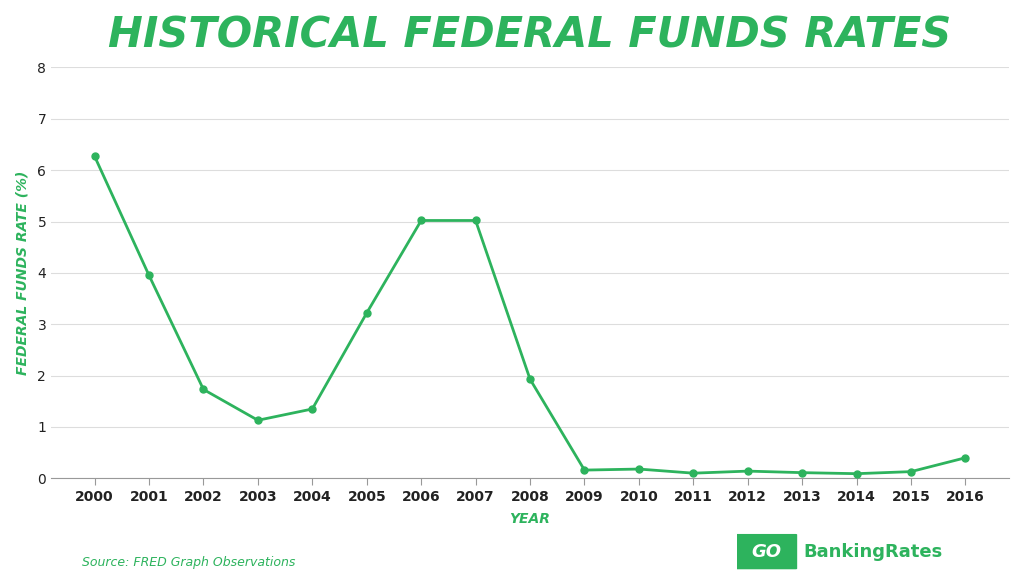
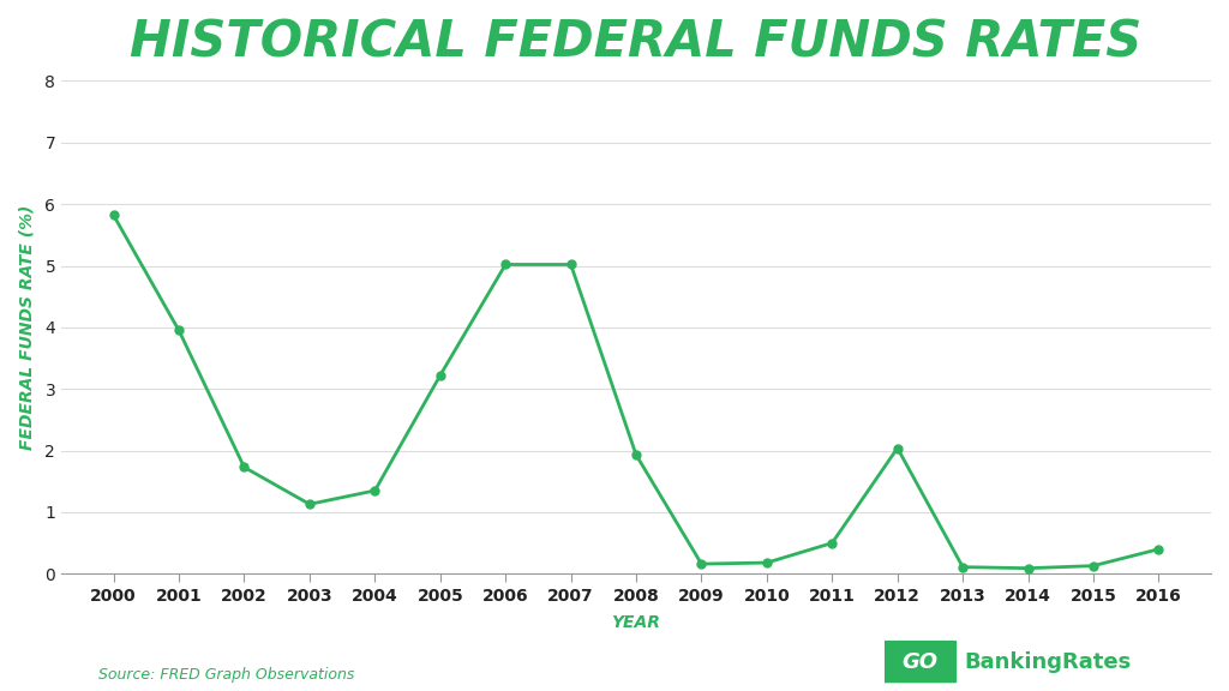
2000: 6.27 -> 5.82
2011: 0.10 -> 0.50
2012: 0.14 -> 2.04
